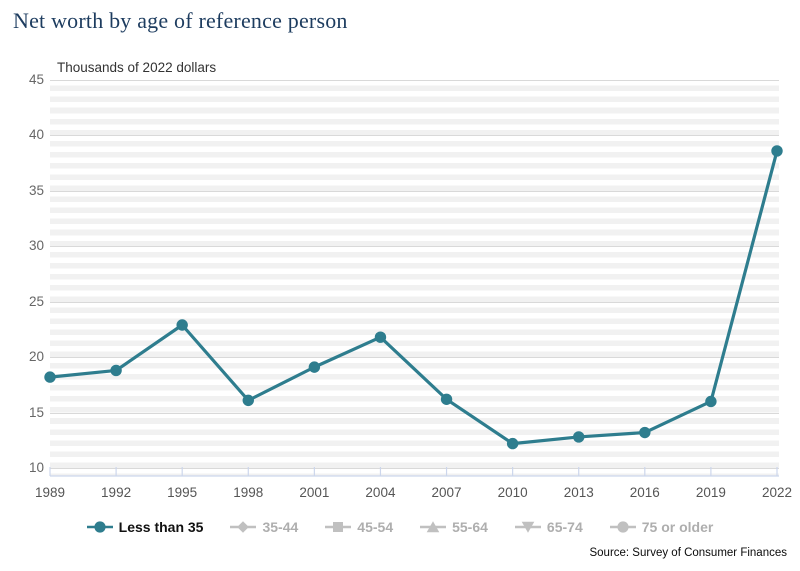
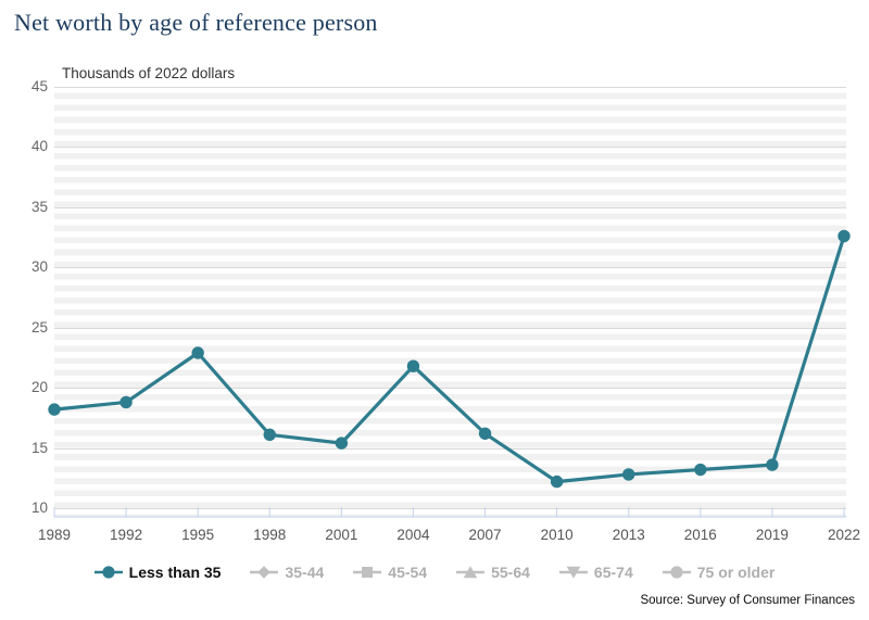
2001: 19.1 -> 15.4
2019: 16.0 -> 13.6
2022: 38.6 -> 32.6
